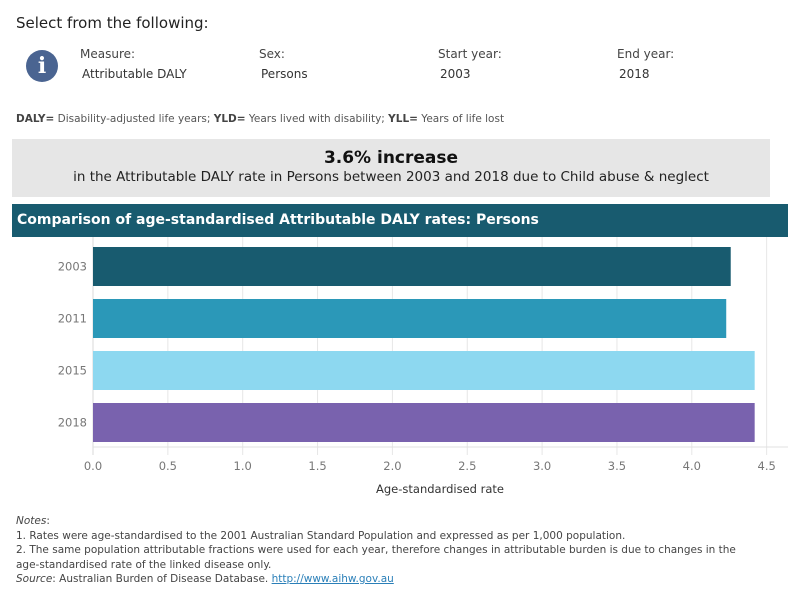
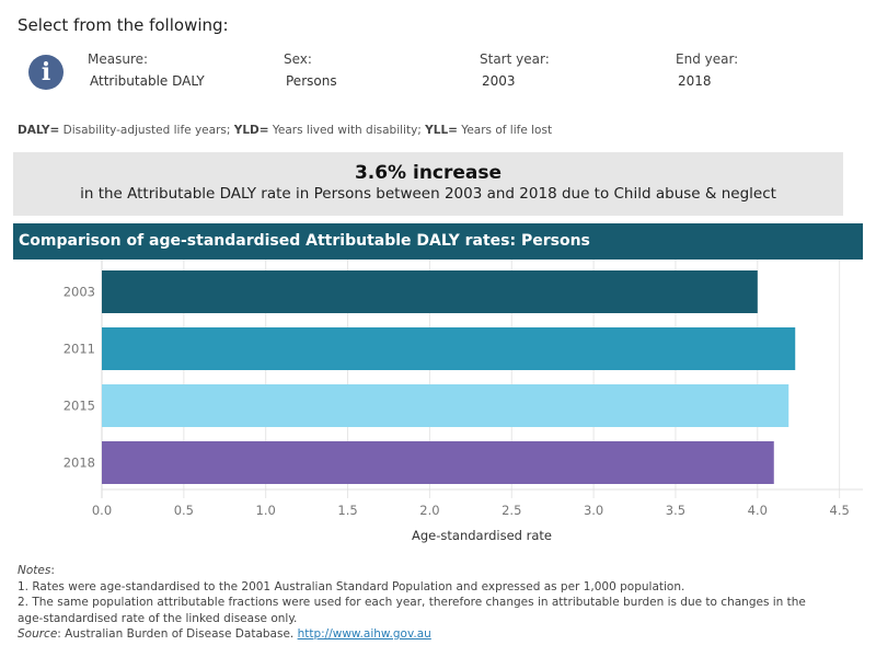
2003: 4.26 -> 4.00
2015: 4.42 -> 4.19
2018: 4.42 -> 4.10
